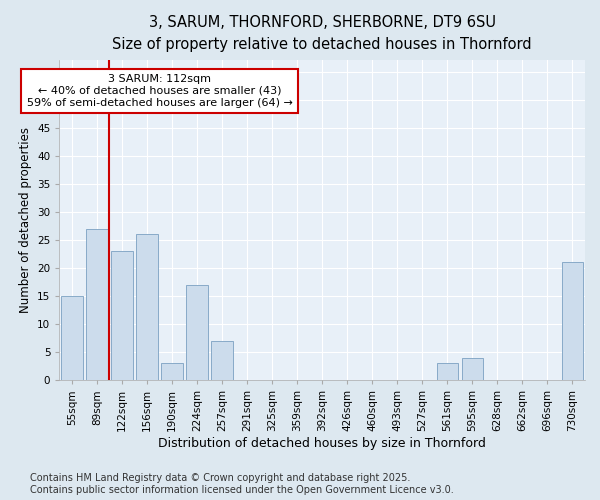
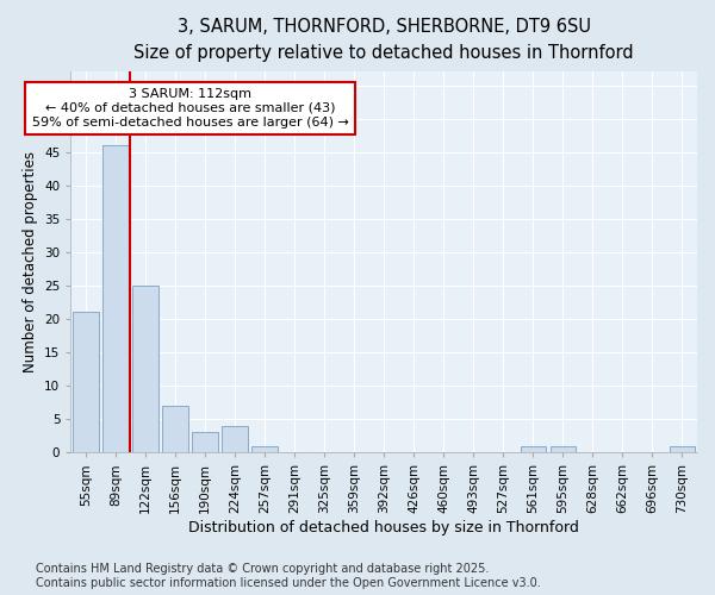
55sqm: 15 -> 21
89sqm: 27 -> 46
122sqm: 23 -> 25
156sqm: 26 -> 7
224sqm: 17 -> 4
257sqm: 7 -> 1
561sqm: 3 -> 1
595sqm: 4 -> 1
730sqm: 21 -> 1
